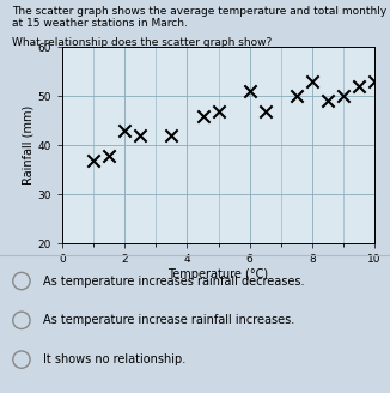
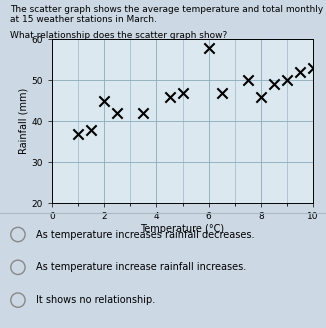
2: 43 -> 45
6: 51 -> 58
8: 53 -> 46
